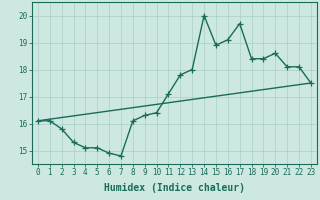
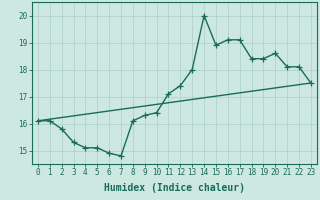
12: 17.8 -> 17.4
17: 19.7 -> 19.1
